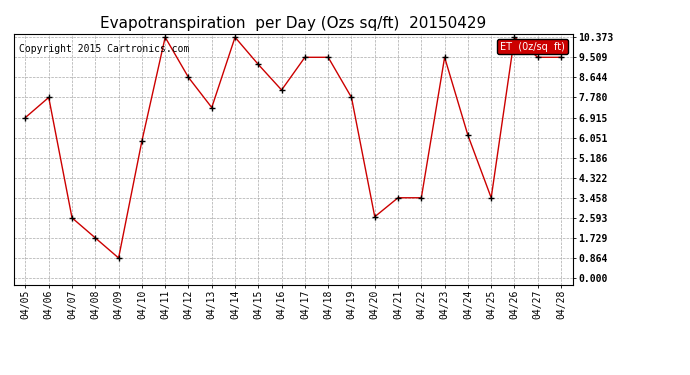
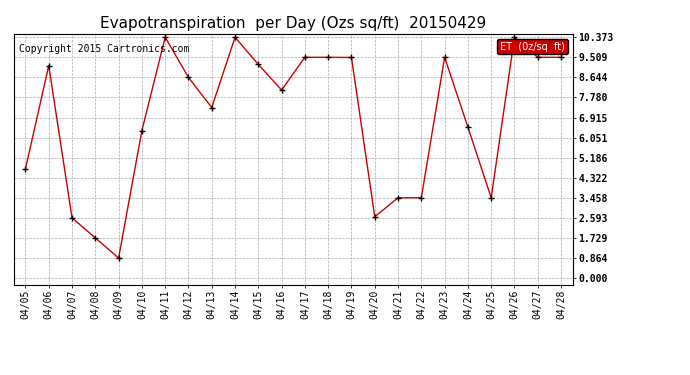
04/05: 6.92 -> 4.70
04/06: 7.78 -> 9.15
04/10: 5.90 -> 6.35
04/19: 7.78 -> 9.50
04/24: 6.15 -> 6.50
